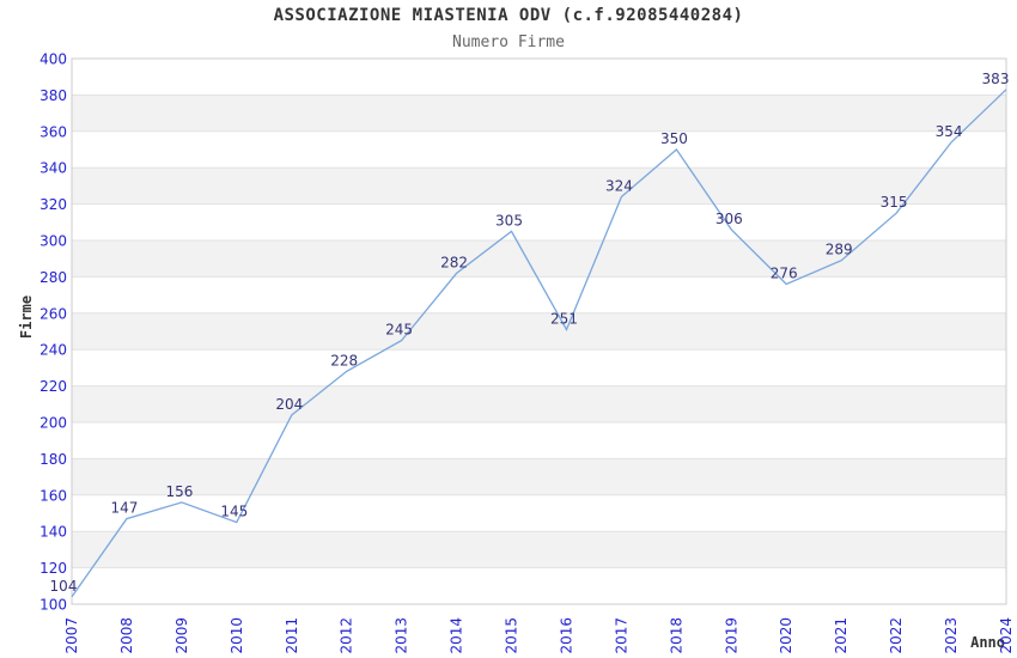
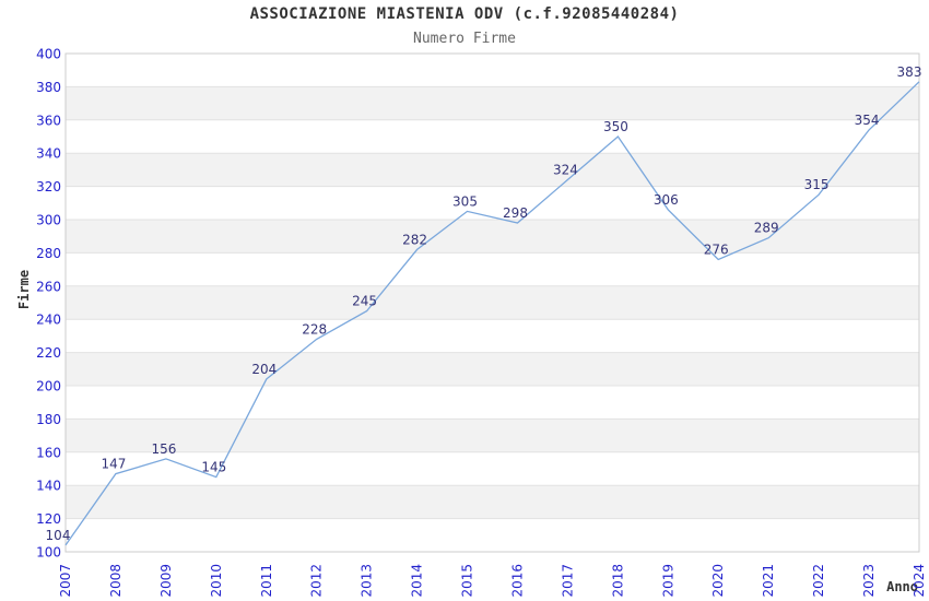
2016: 251 -> 298
